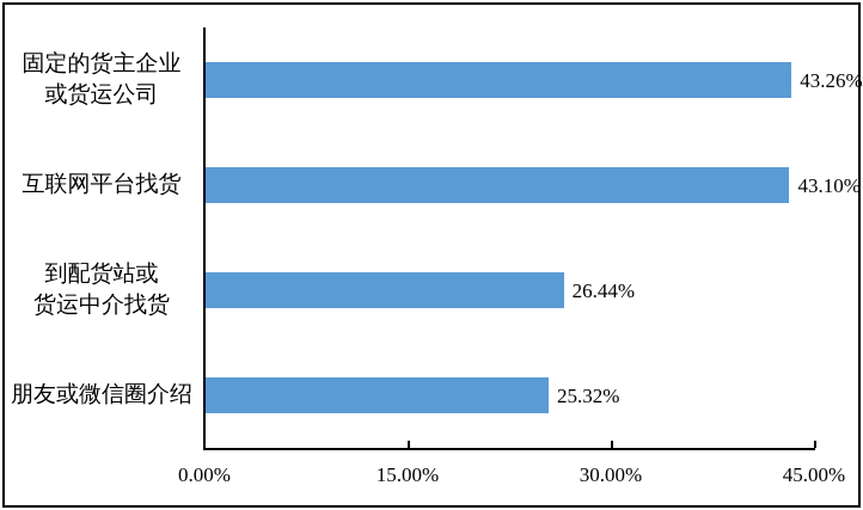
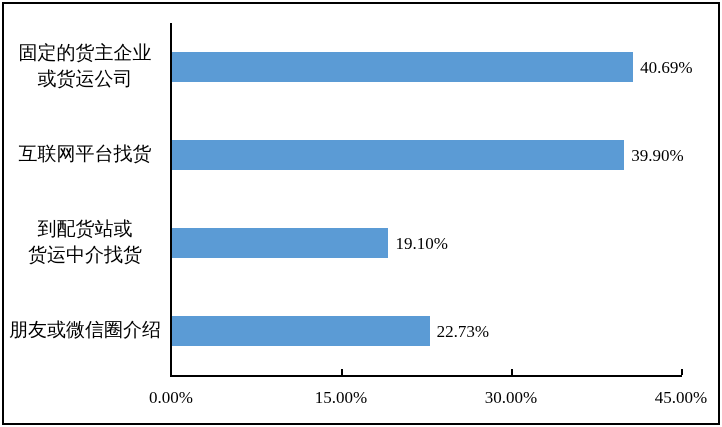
固定的货主企业 或货运公司: 43.26% -> 40.69%
互联网平台找货: 43.10% -> 39.90%
到配货站或 货运中介找货: 26.44% -> 19.10%
朋友或微信圈介绍: 25.32% -> 22.73%
